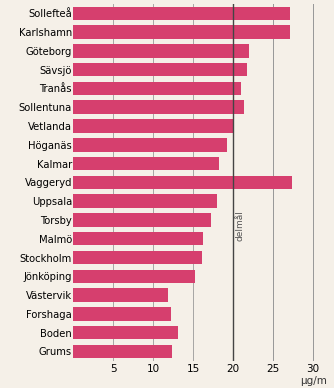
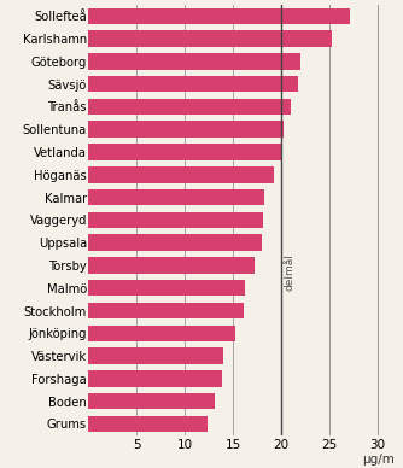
Karlshamn: 27.2 -> 25.3
Sollentuna: 21.4 -> 20.2
Vaggeryd: 27.4 -> 18.1
Västervik: 11.8 -> 14.0
Forshaga: 12.2 -> 13.9
